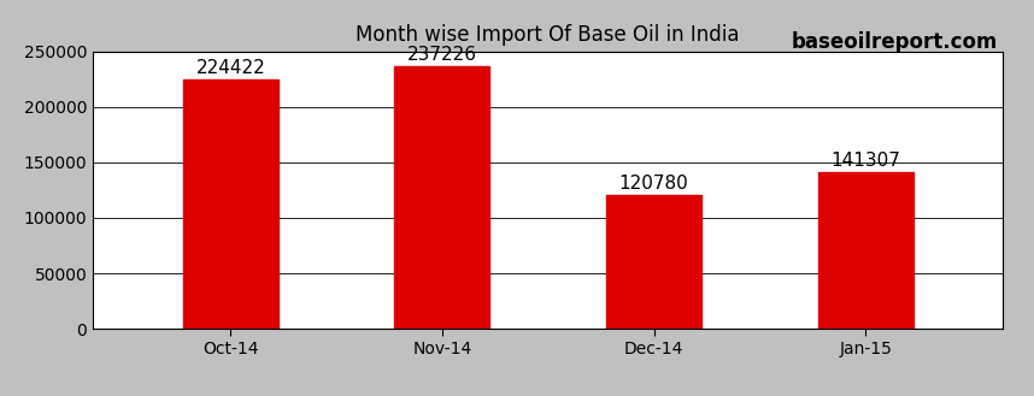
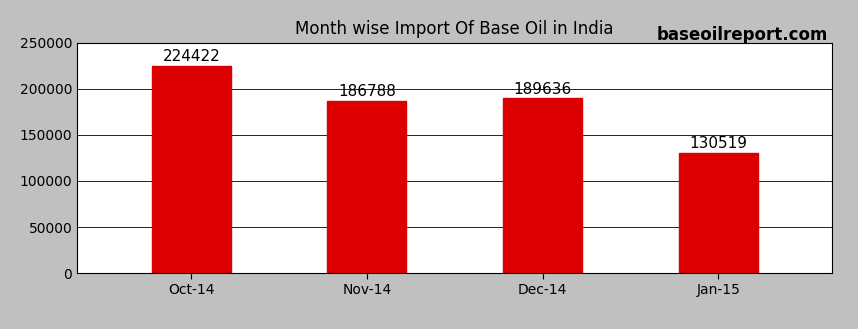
Nov-14: 237226 -> 186788
Dec-14: 120780 -> 189636
Jan-15: 141307 -> 130519
